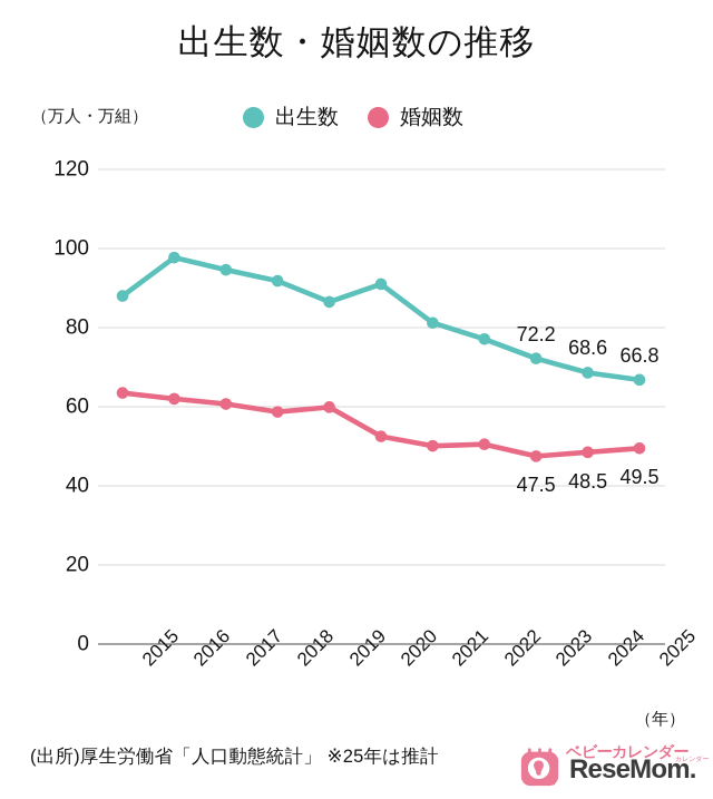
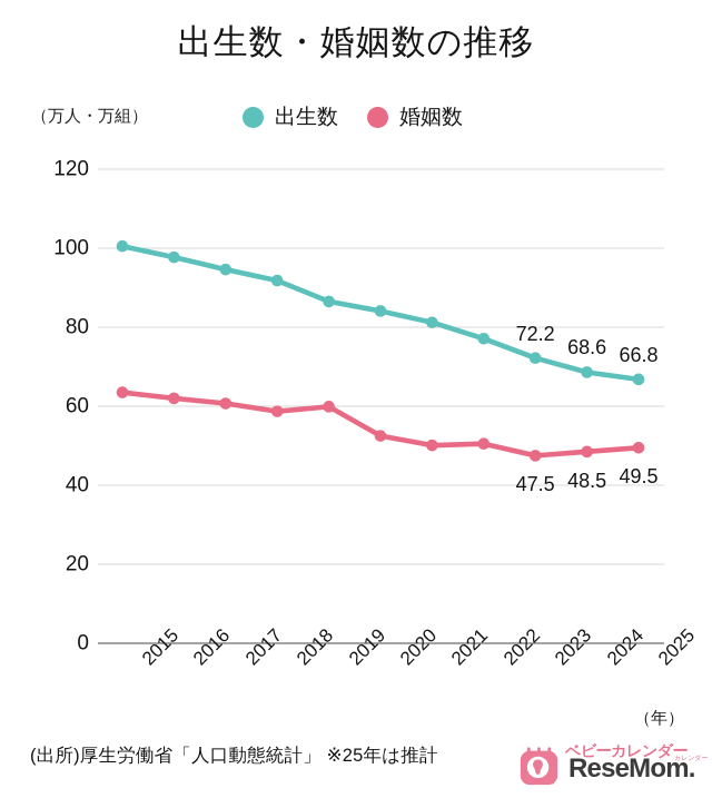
出生数/2015: 88 -> 100
出生数/2020: 91 -> 84
